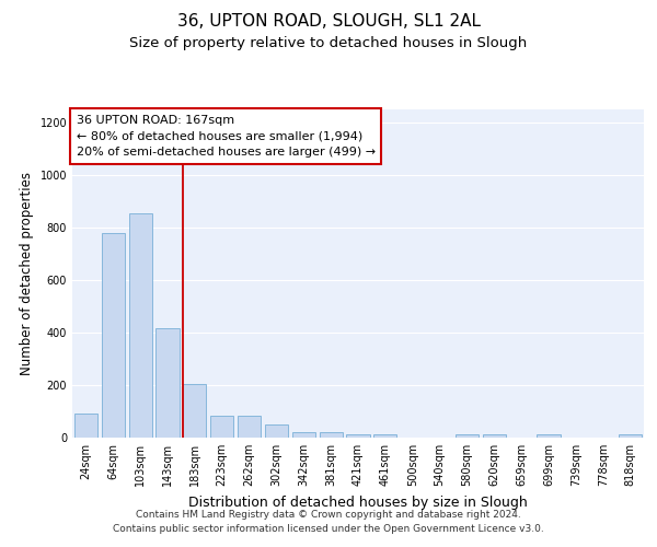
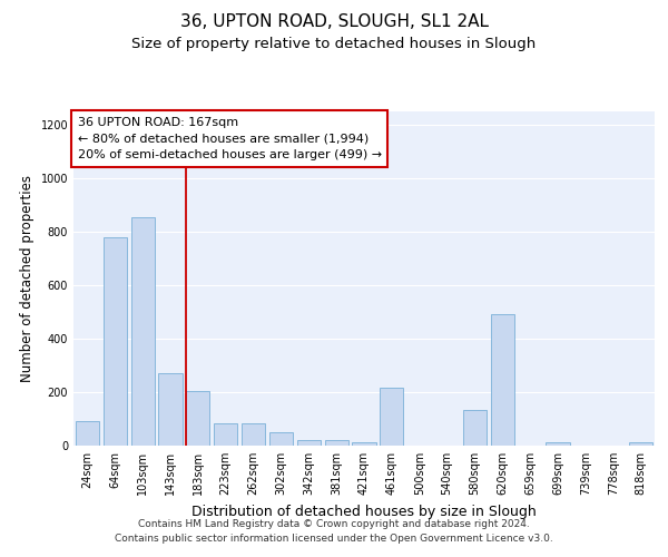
143sqm: 415 -> 270
461sqm: 12 -> 215
580sqm: 12 -> 135
620sqm: 12 -> 490
